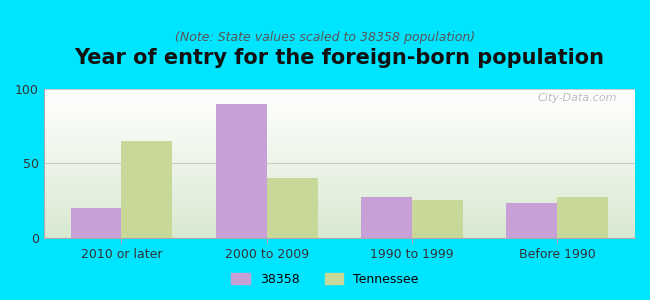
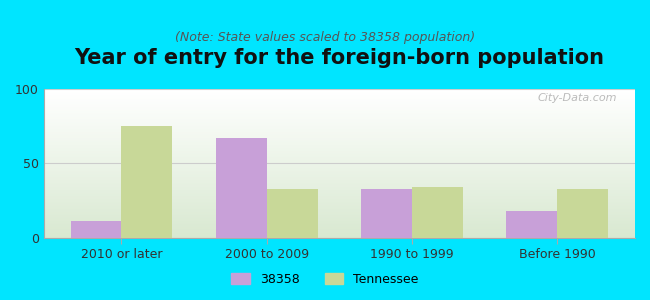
38358/2010 or later: 20 -> 11
Tennessee/2010 or later: 65 -> 75
38358/2000 to 2009: 90 -> 67
Tennessee/2000 to 2009: 40 -> 33
38358/1990 to 1999: 27 -> 33
Tennessee/1990 to 1999: 25 -> 34
38358/Before 1990: 23 -> 18
Tennessee/Before 1990: 27 -> 33
